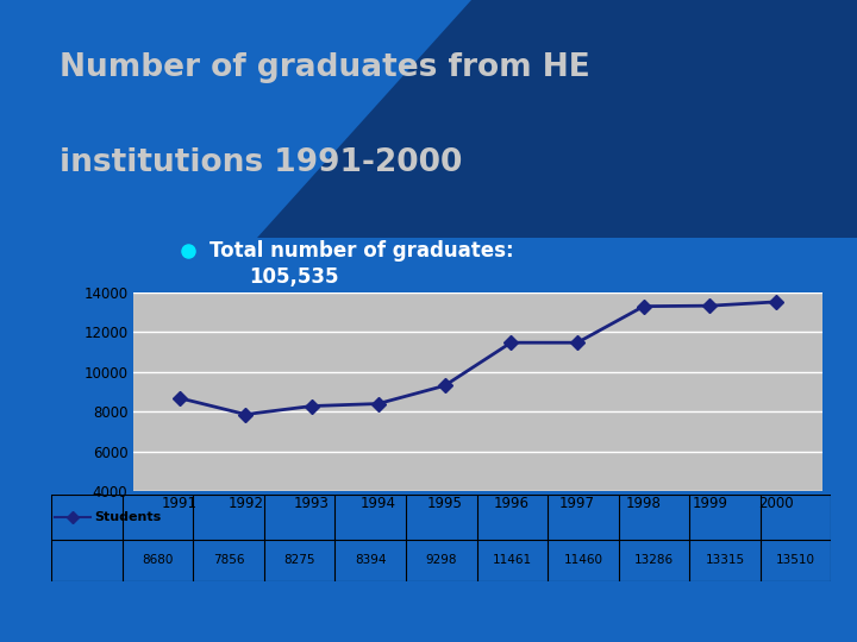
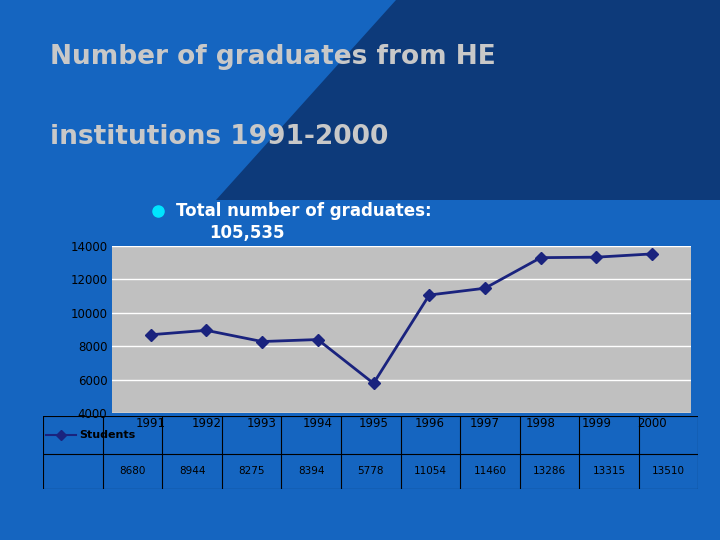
1992: 7856 -> 8944
1995: 9298 -> 5778
1996: 11461 -> 11054
